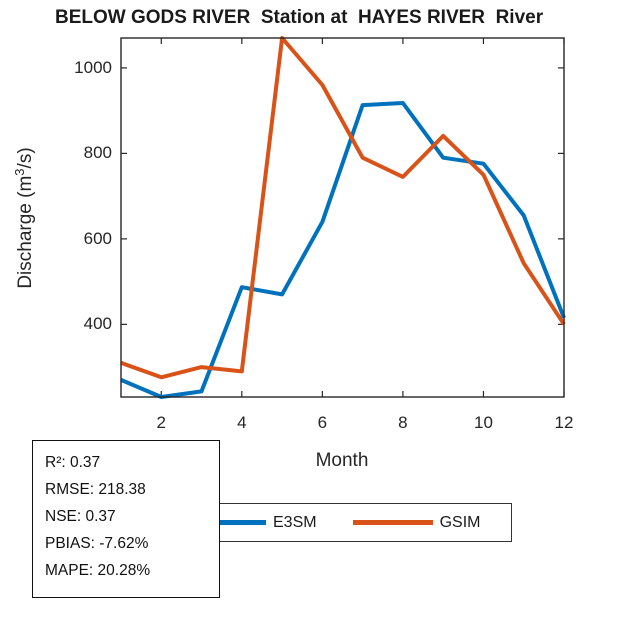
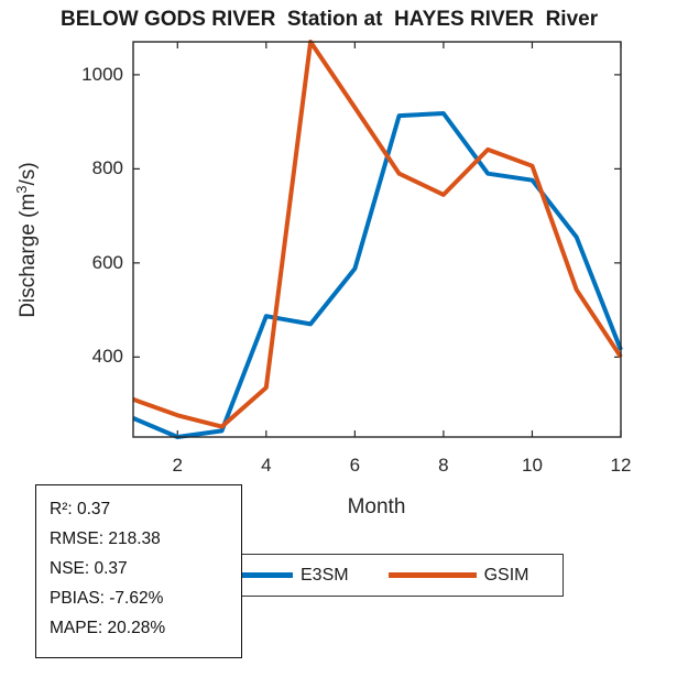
GSIM/3: 300 -> 250
GSIM/4: 290 -> 340
E3SM/6: 640 -> 590
GSIM/6: 960 -> 930
GSIM/10: 750 -> 810
